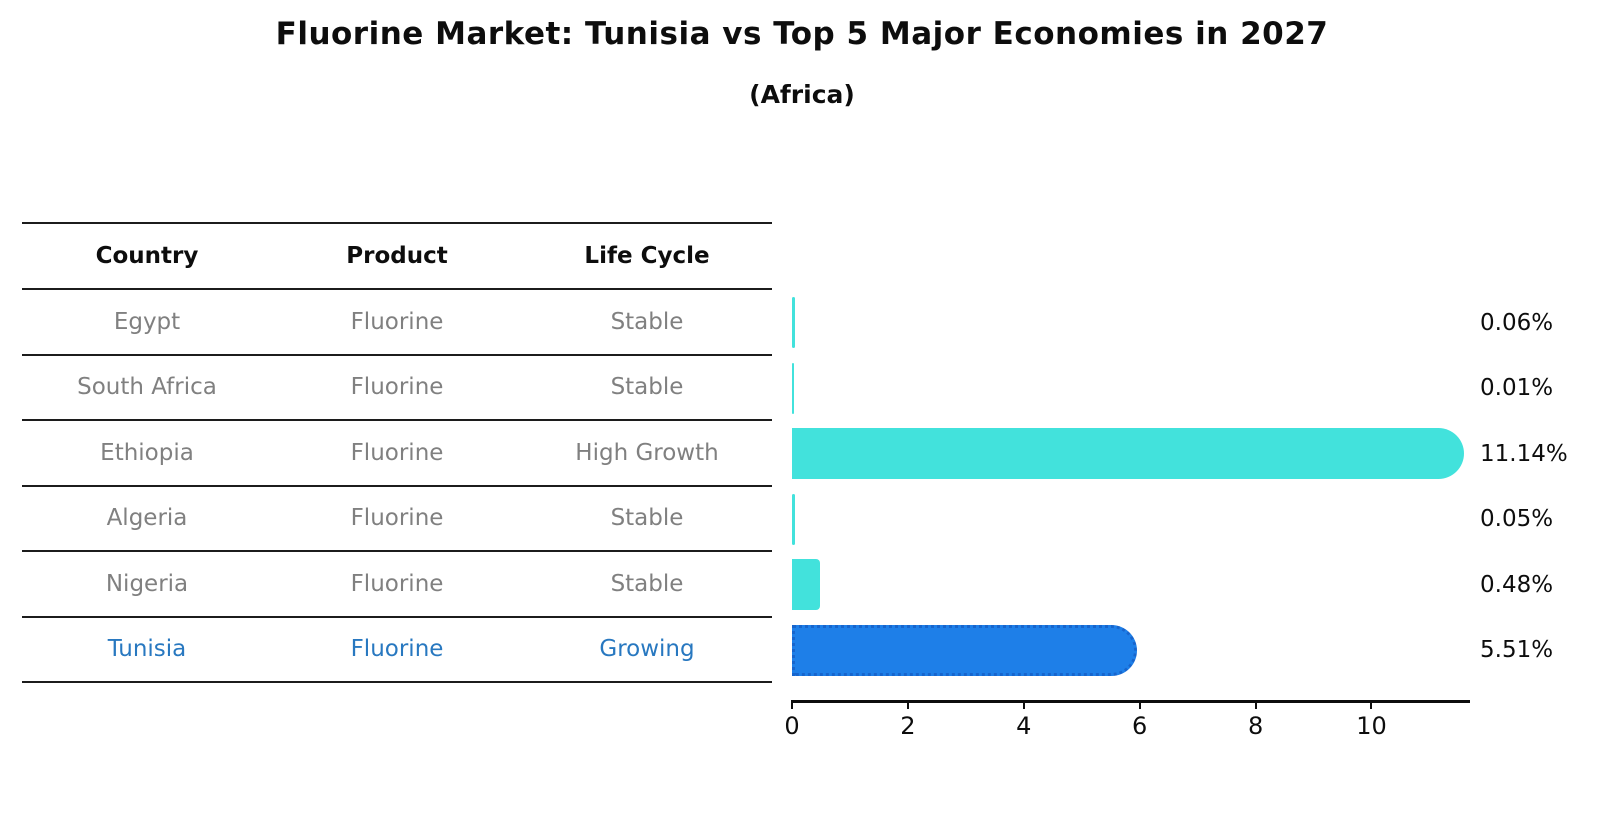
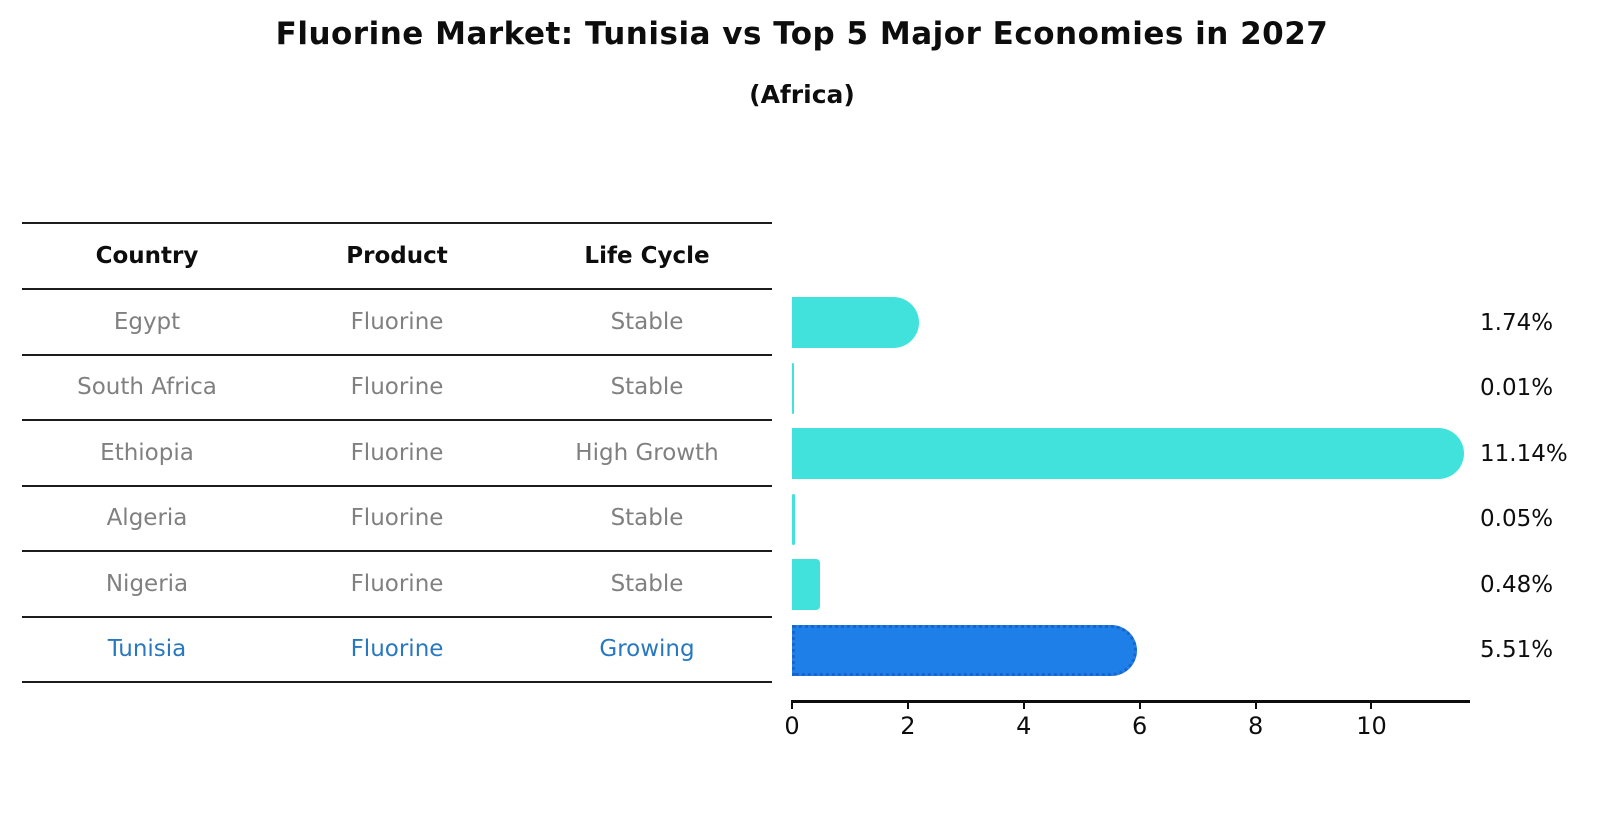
Egypt: 0.06% -> 1.74%
